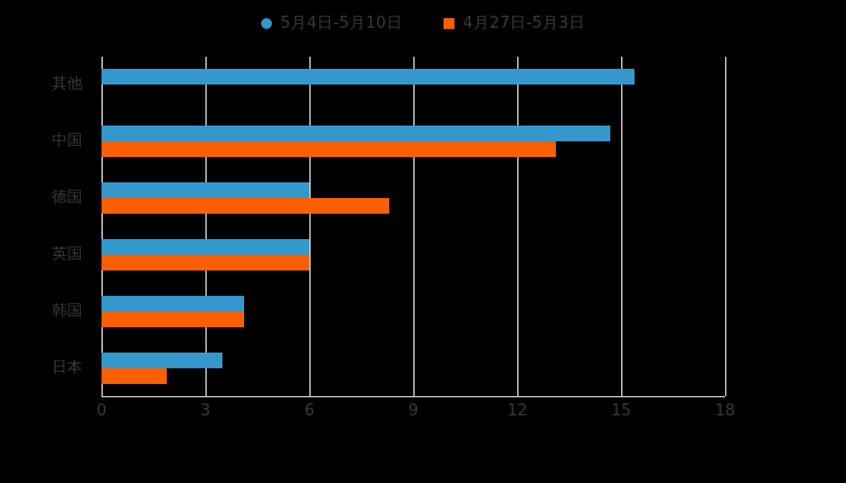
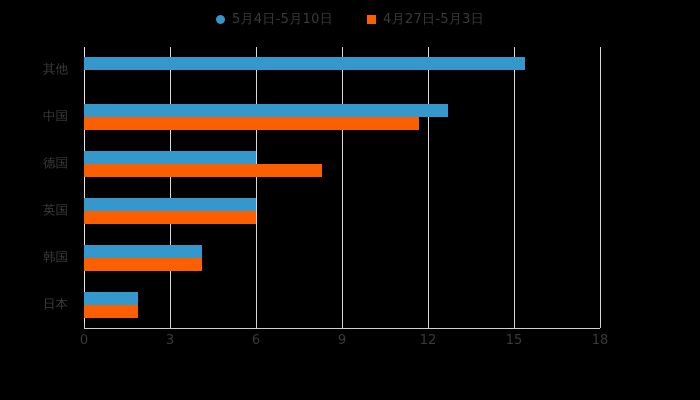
5月4日-5月10日/中国: 14.7 -> 12.7
4月27日-5月3日/中国: 13.1 -> 11.7
5月4日-5月10日/日本: 3.5 -> 1.9
